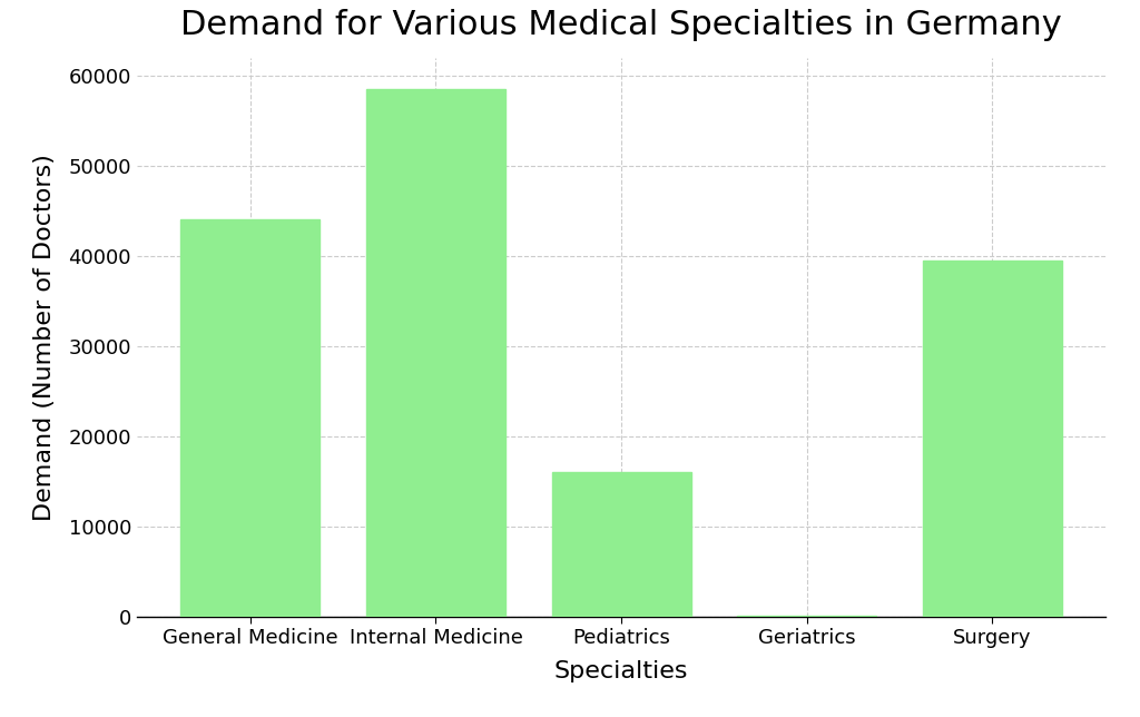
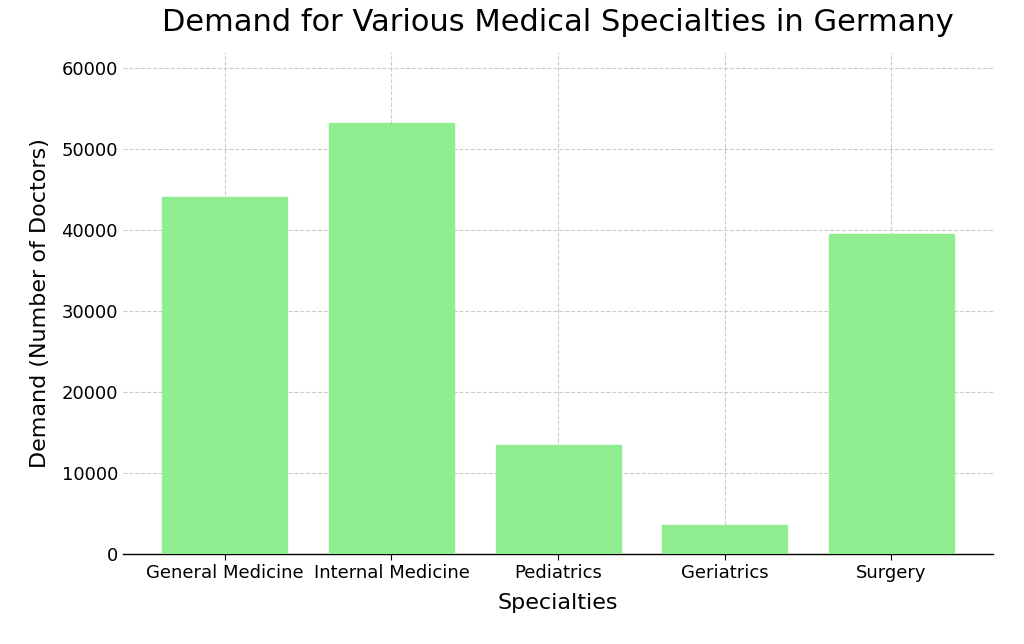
Internal Medicine: 58500 -> 53200
Pediatrics: 16000 -> 13400
Geriatrics: 100 -> 3600
